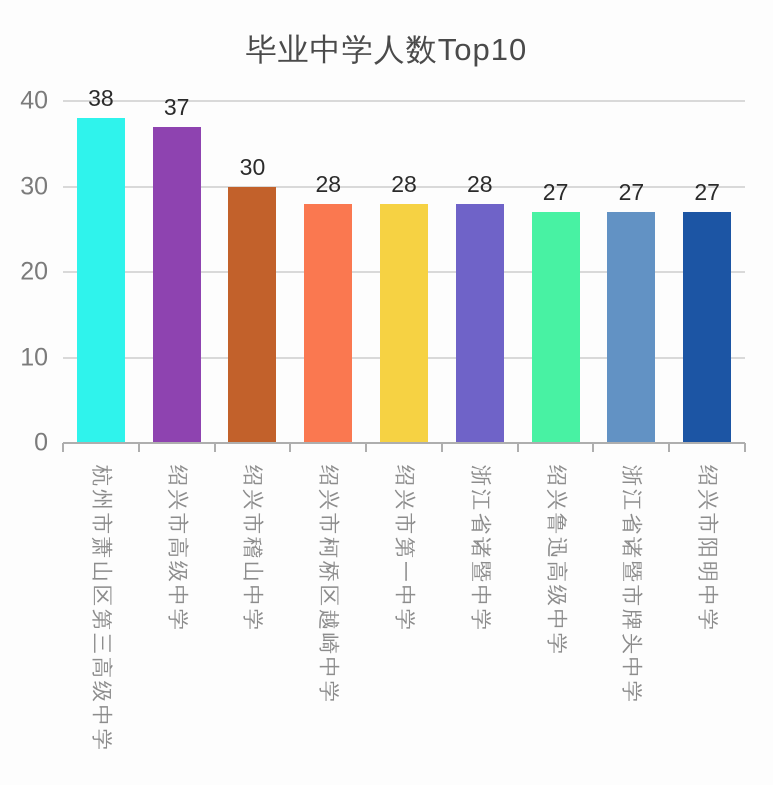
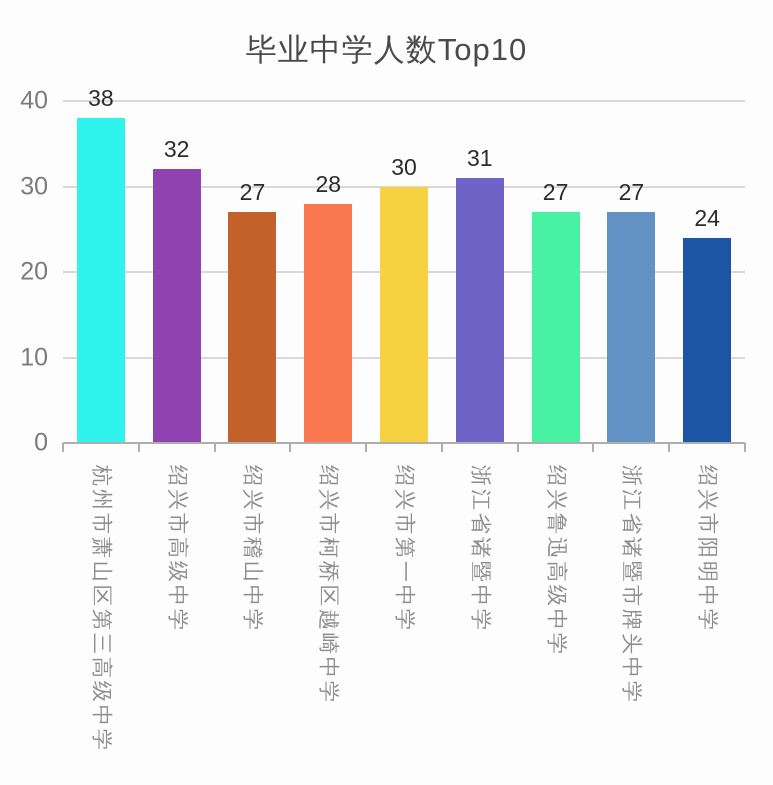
绍兴市高级中学: 37 -> 32
绍兴市稽山中学: 30 -> 27
绍兴市第一中学: 28 -> 30
浙江省诸暨中学: 28 -> 31
绍兴市阳明中学: 27 -> 24
